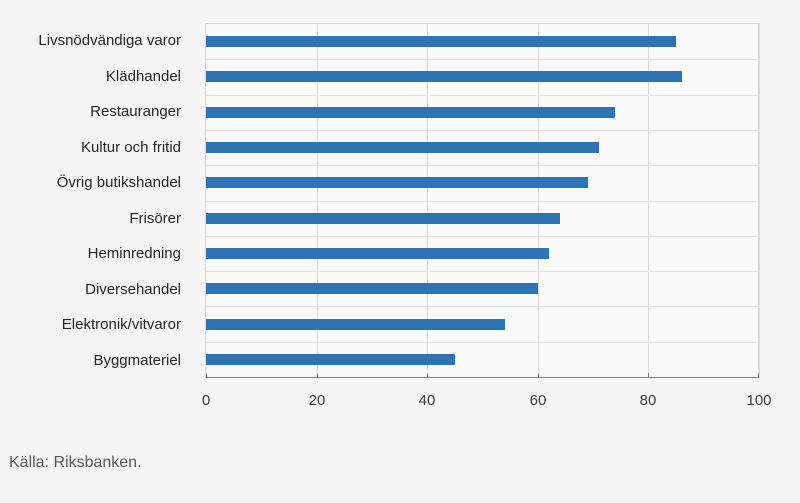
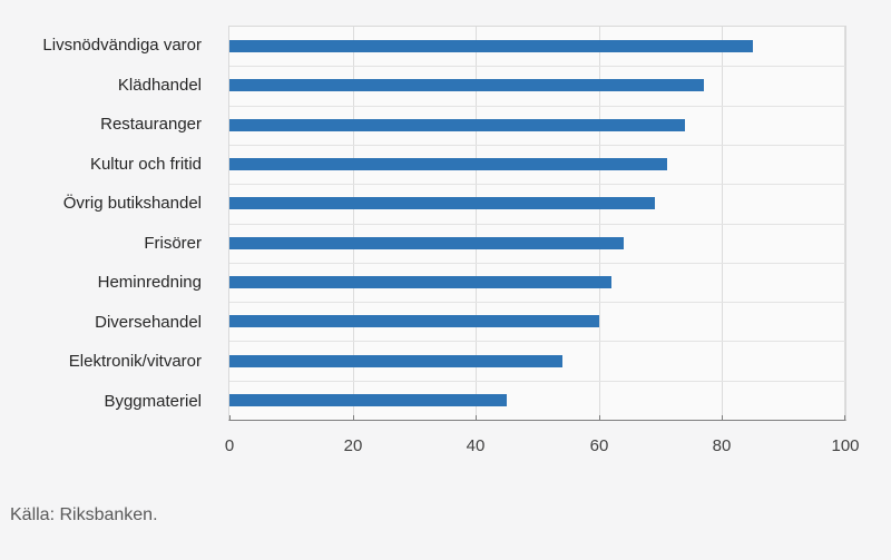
Klädhandel: 86 -> 77
